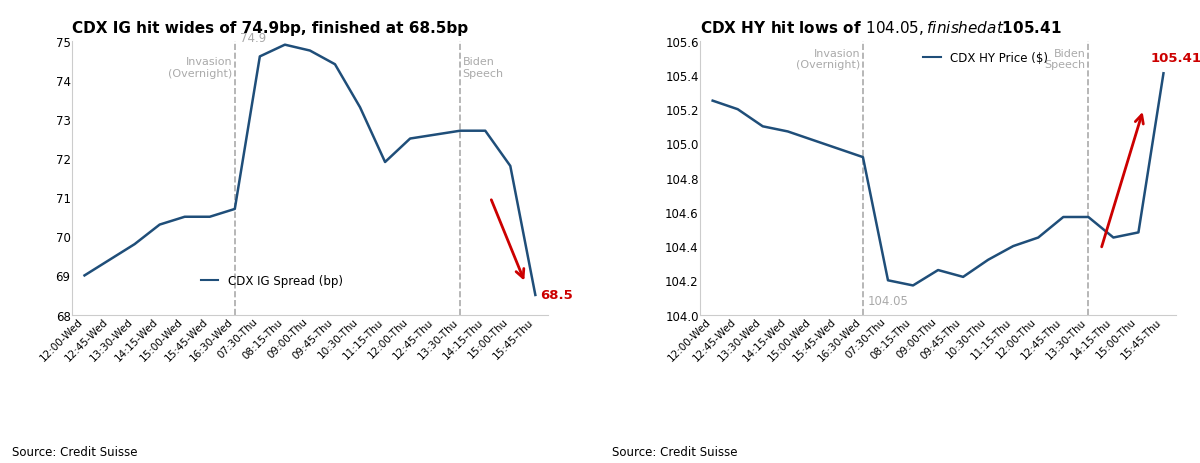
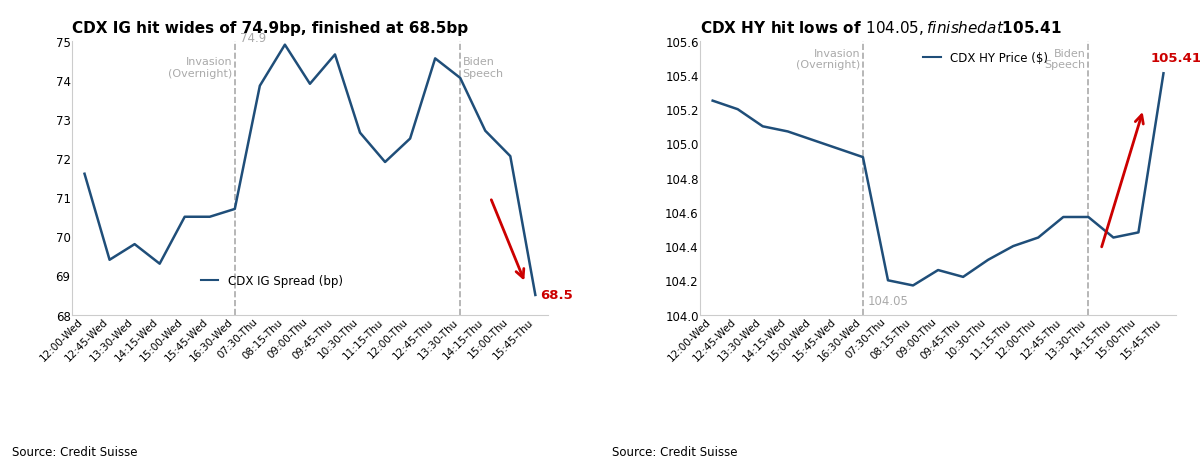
CDX IG hit wides of 74.9bp, finished at 68.5bp/12:00-Wed: 69.00 -> 71.60
CDX IG hit wides of 74.9bp, finished at 68.5bp/14:15-Wed: 70.30 -> 69.30
CDX IG hit wides of 74.9bp, finished at 68.5bp/07:30-Thu: 74.60 -> 73.85
CDX IG hit wides of 74.9bp, finished at 68.5bp/09:00-Thu: 74.75 -> 73.90
CDX IG hit wides of 74.9bp, finished at 68.5bp/09:45-Thu: 74.40 -> 74.65
CDX IG hit wides of 74.9bp, finished at 68.5bp/10:30-Thu: 73.30 -> 72.65
CDX IG hit wides of 74.9bp, finished at 68.5bp/12:45-Thu: 72.60 -> 74.55
CDX IG hit wides of 74.9bp, finished at 68.5bp/13:30-Thu: 72.70 -> 74.05
CDX IG hit wides of 74.9bp, finished at 68.5bp/15:00-Thu: 71.80 -> 72.05
